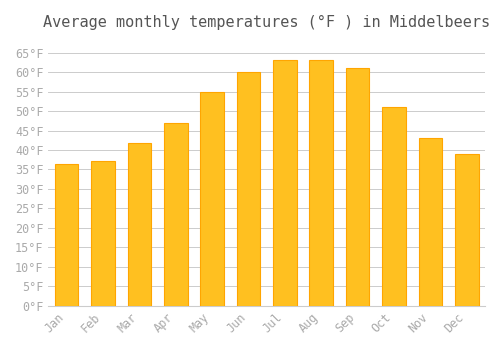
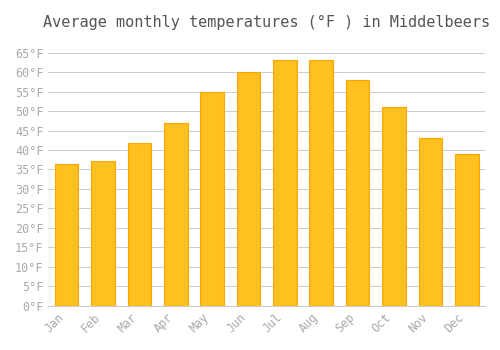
Sep: 61.0°F -> 57.9°F
